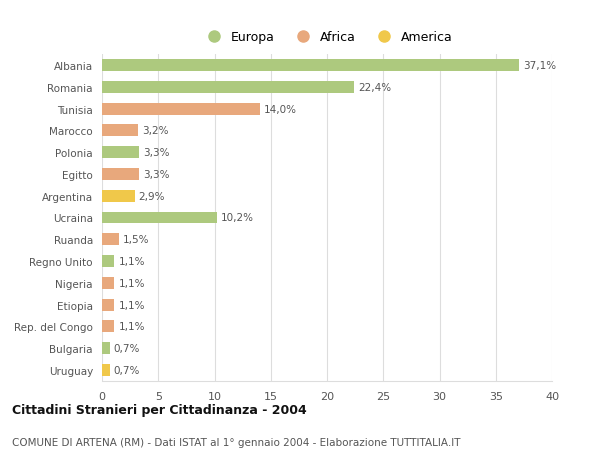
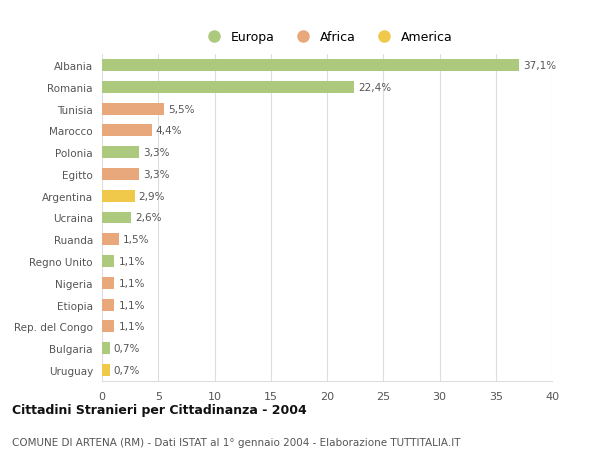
Tunisia: 14,0% -> 5,5%
Marocco: 3,2% -> 4,4%
Ucraina: 10,2% -> 2,6%
